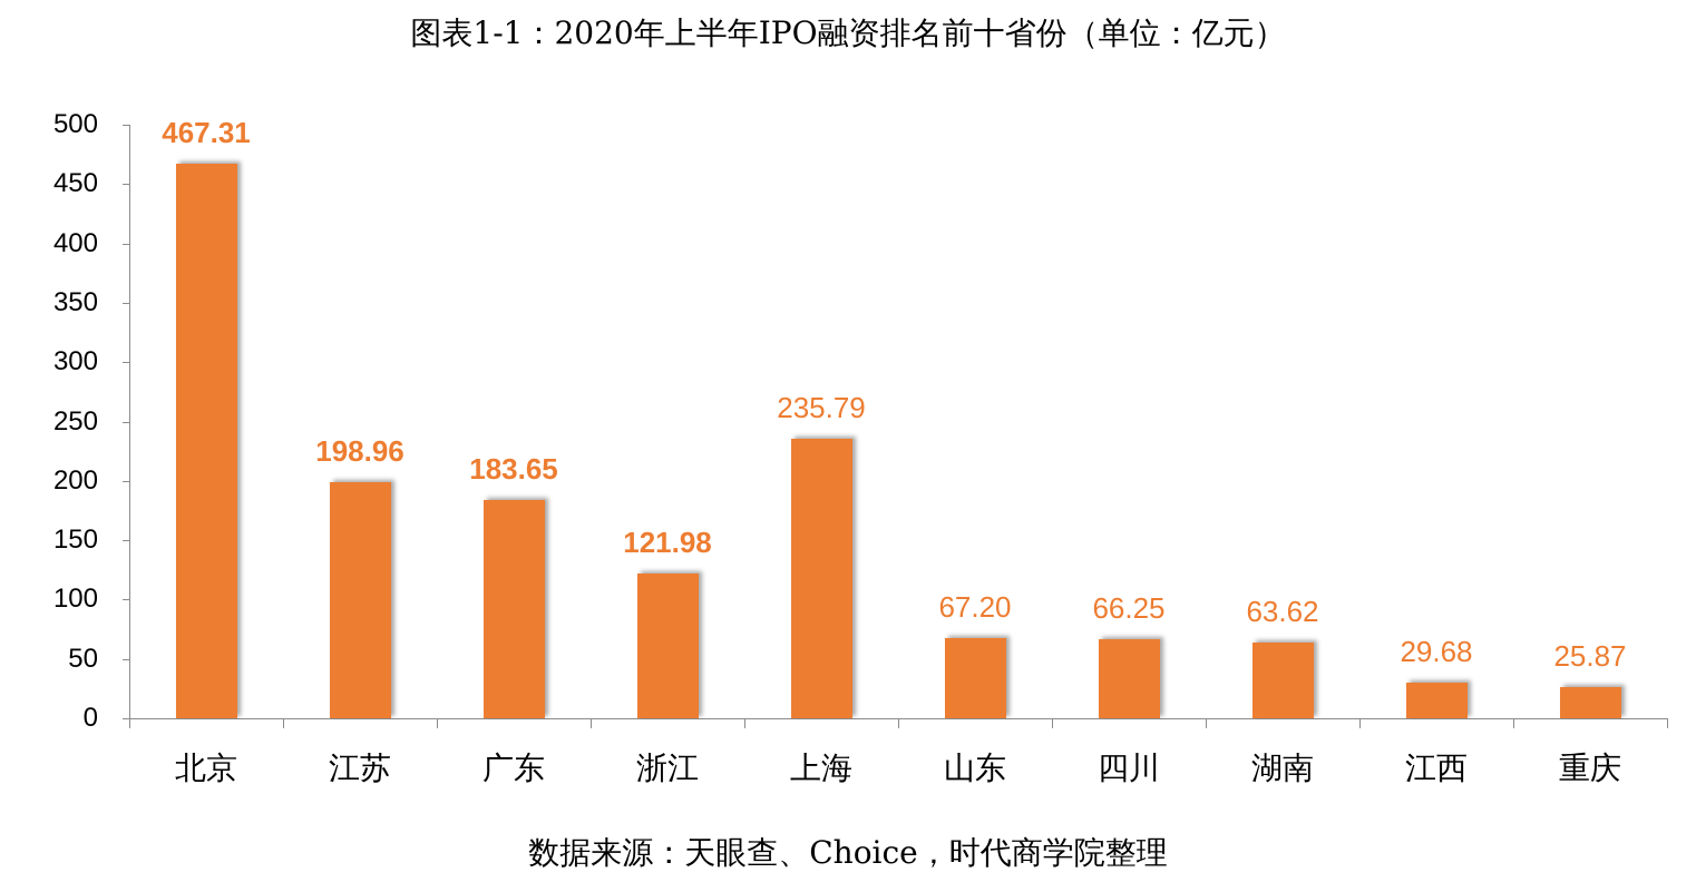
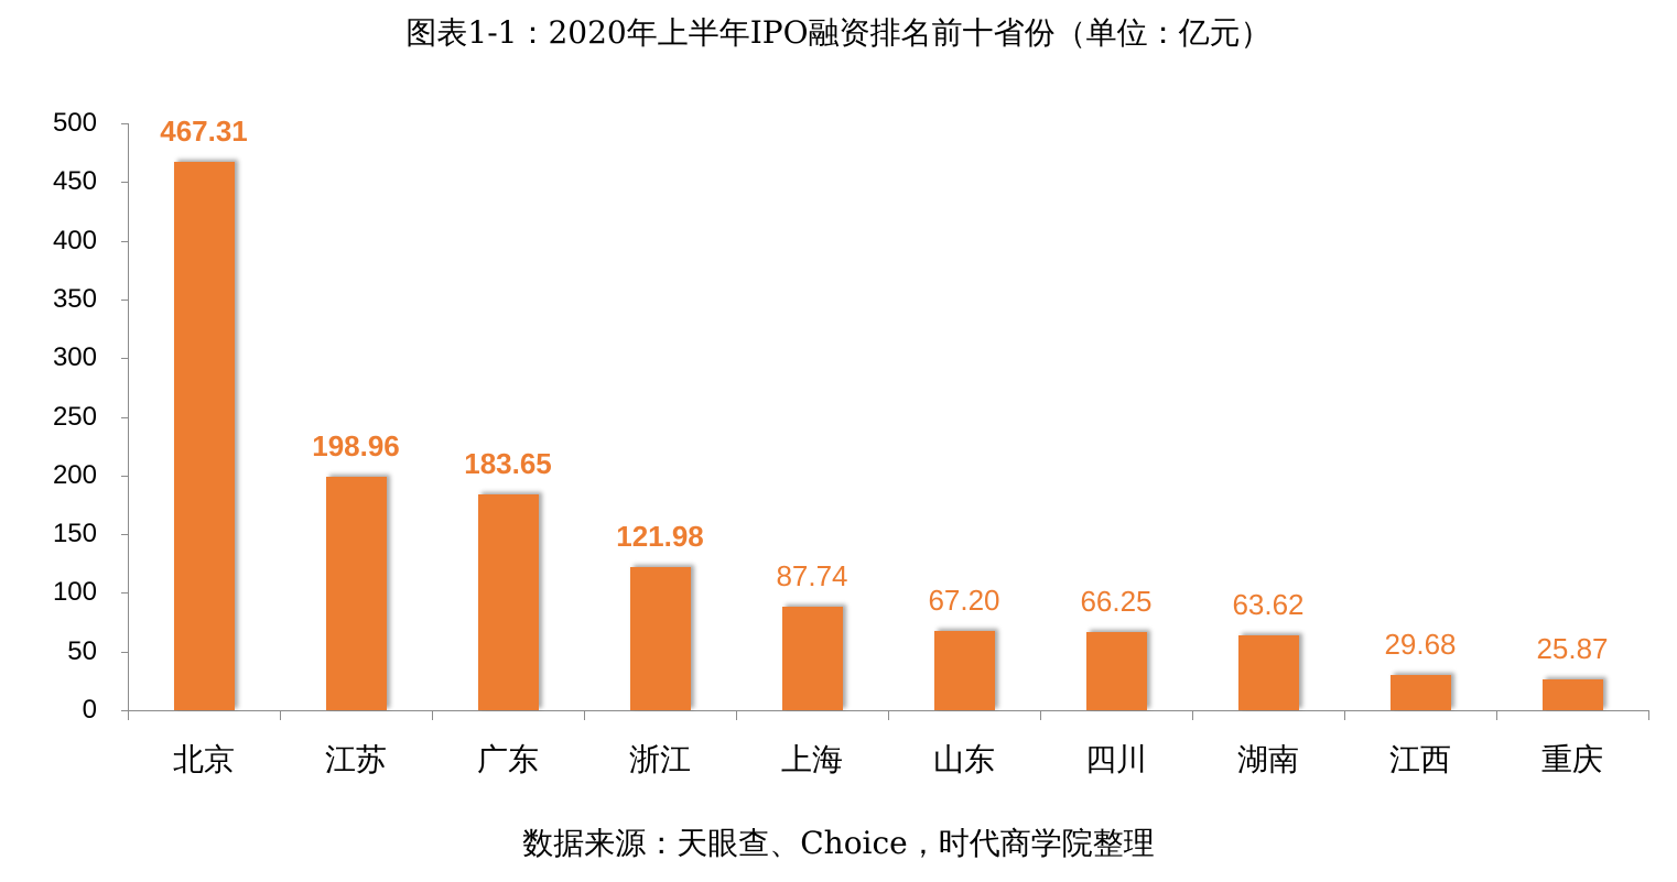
上海: 235.79 -> 87.74
